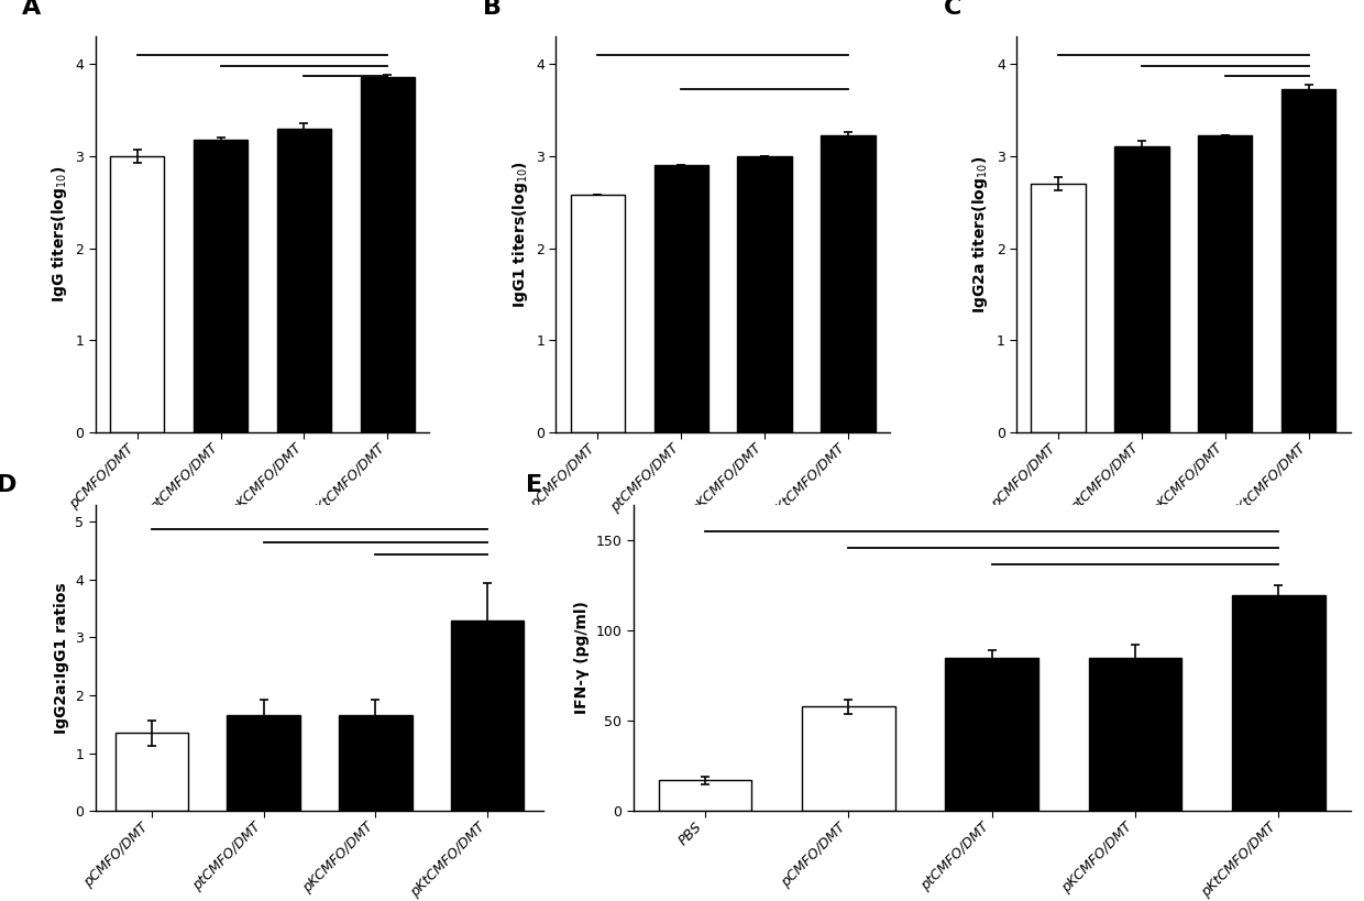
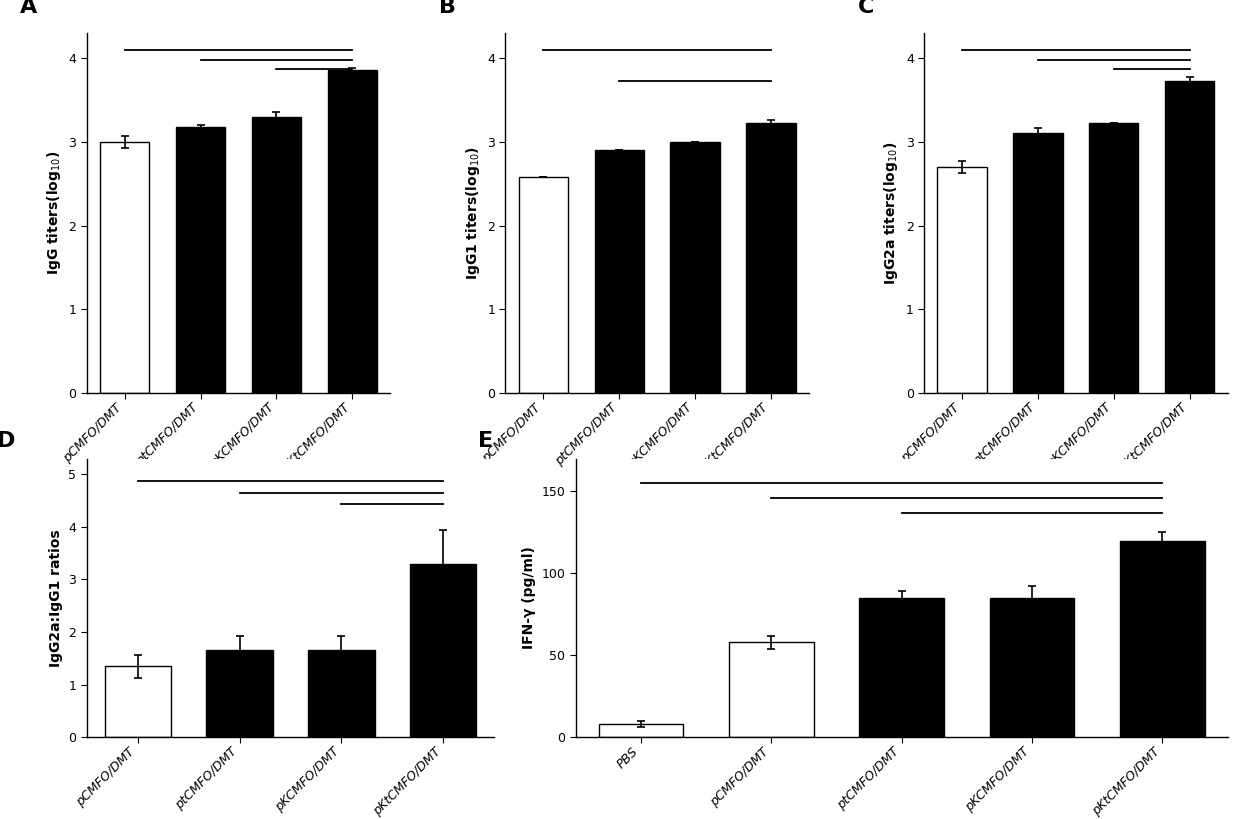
PBS: 17 -> 8
